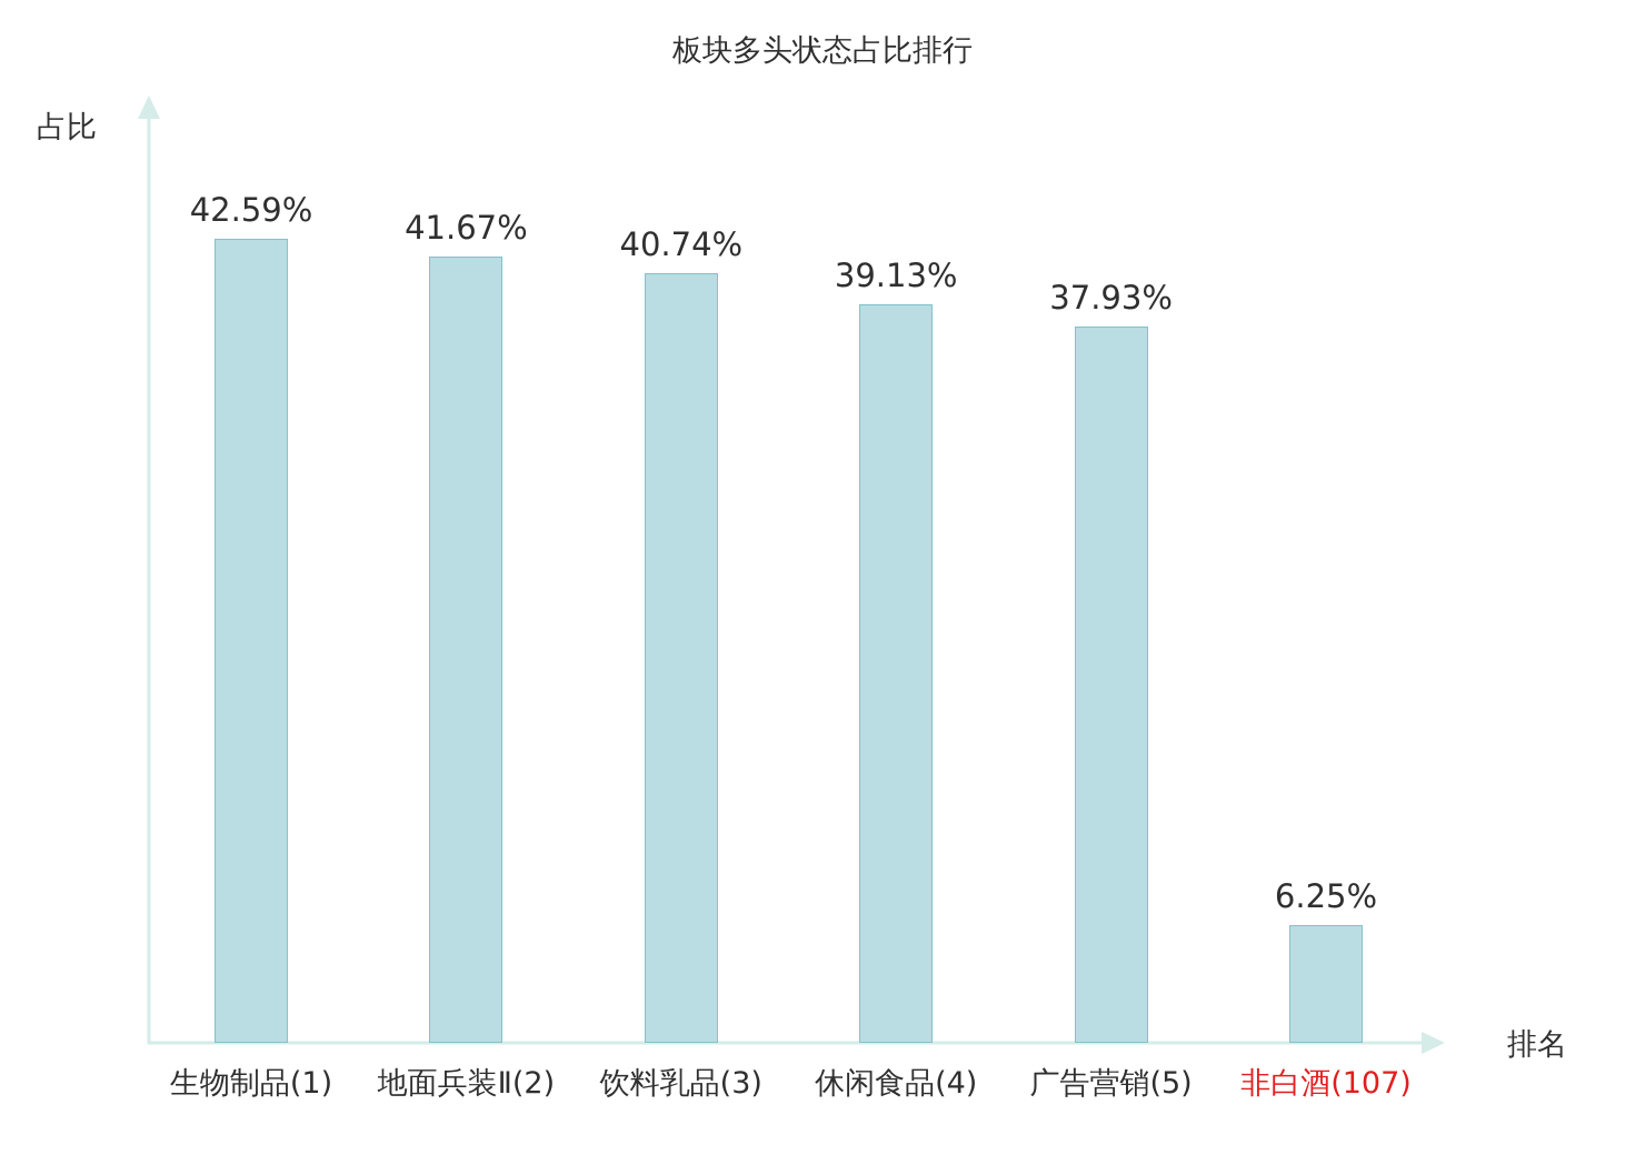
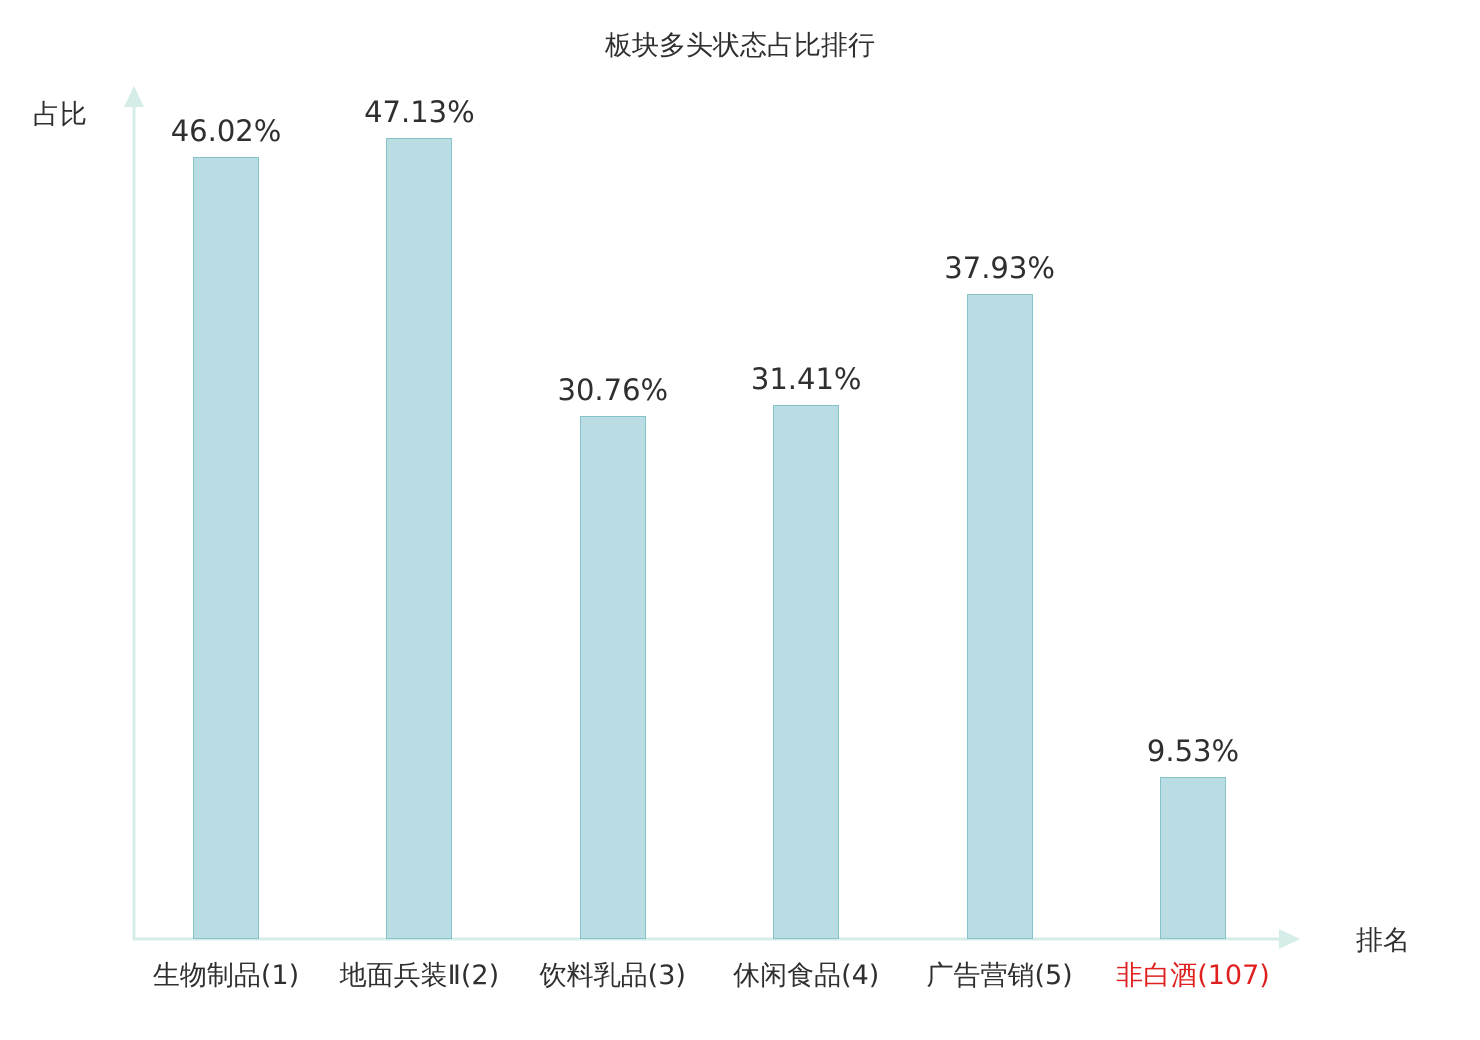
生物制品(1): 42.59% -> 46.02%
地面兵装Ⅱ(2): 41.67% -> 47.13%
饮料乳品(3): 40.74% -> 30.76%
休闲食品(4): 39.13% -> 31.41%
非白酒(107): 6.25% -> 9.53%
